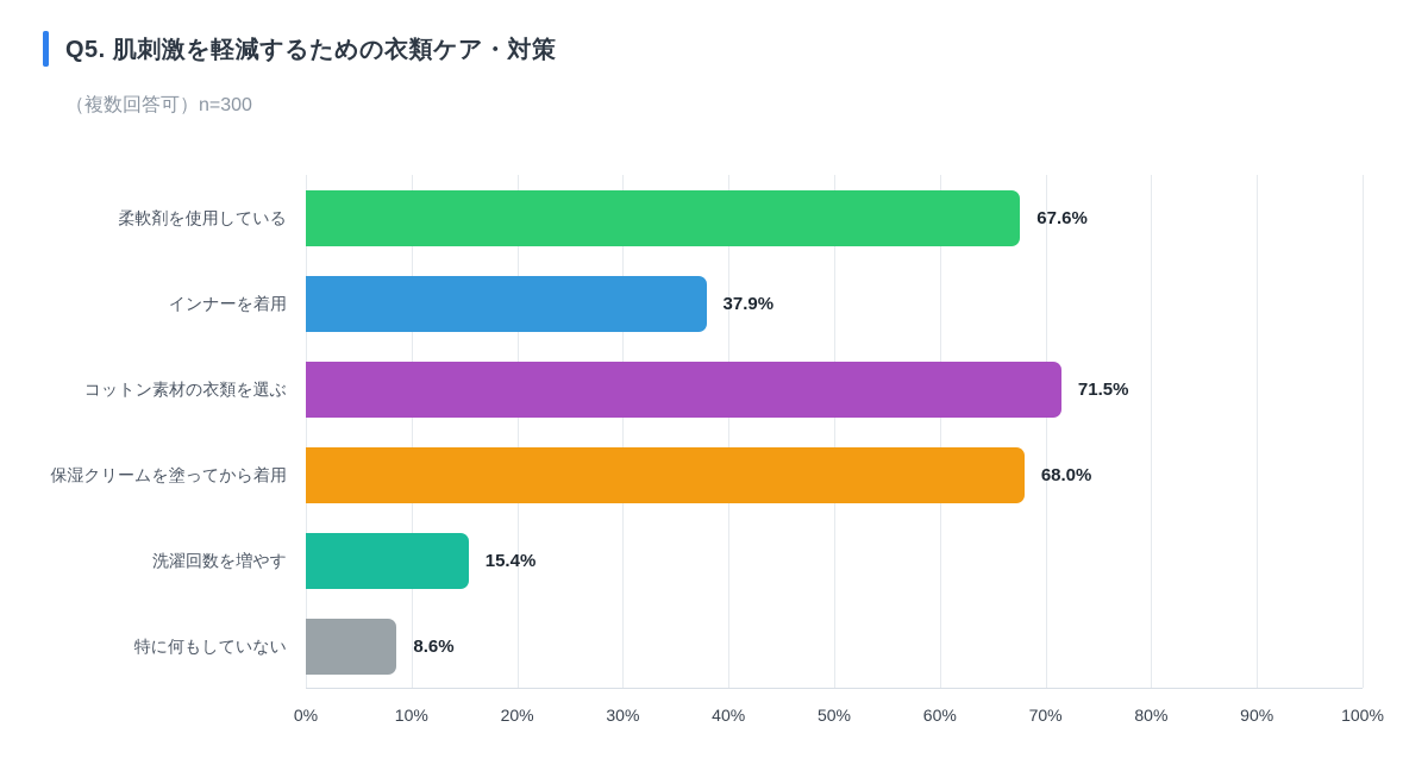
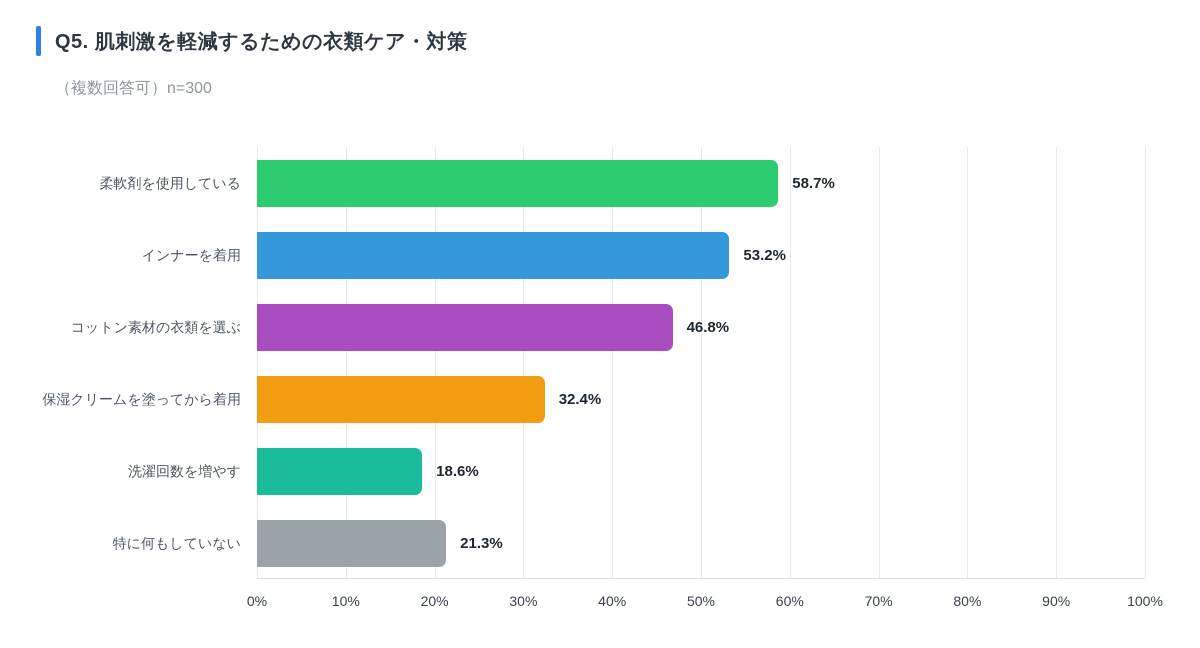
柔軟剤を使用している: 67.6% -> 58.7%
インナーを着用: 37.9% -> 53.2%
コットン素材の衣類を選ぶ: 71.5% -> 46.8%
保湿クリームを塗ってから着用: 68.0% -> 32.4%
洗濯回数を増やす: 15.4% -> 18.6%
特に何もしていない: 8.6% -> 21.3%
